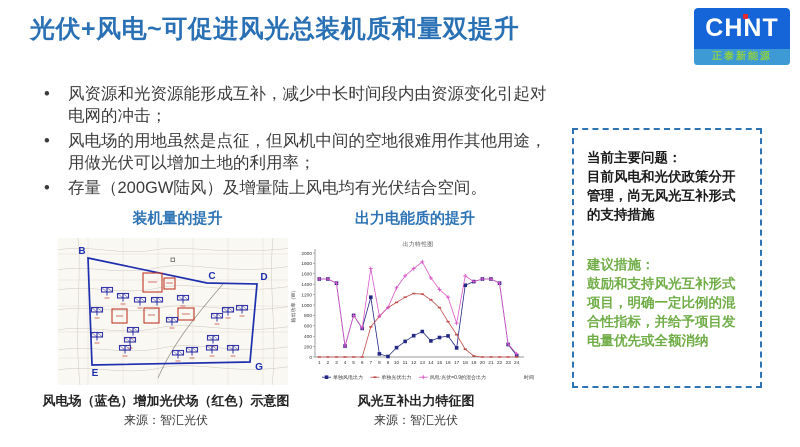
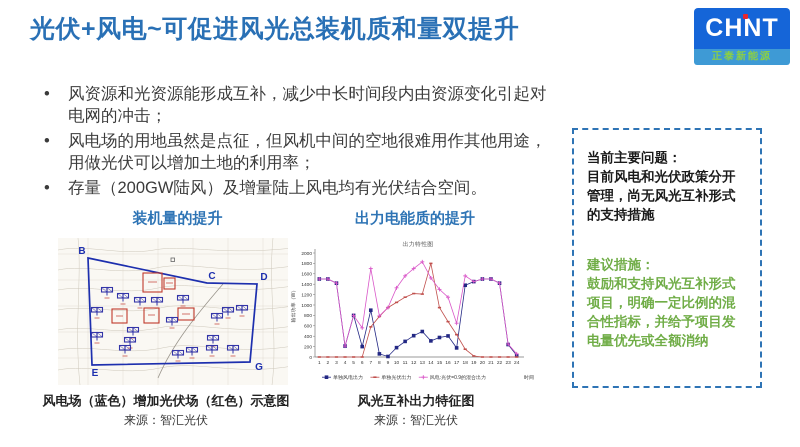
单独风电出力/6: 600 -> 200
单独风电出力/7: 1200 -> 900
单独光伏出力/14: 1100 -> 1800
